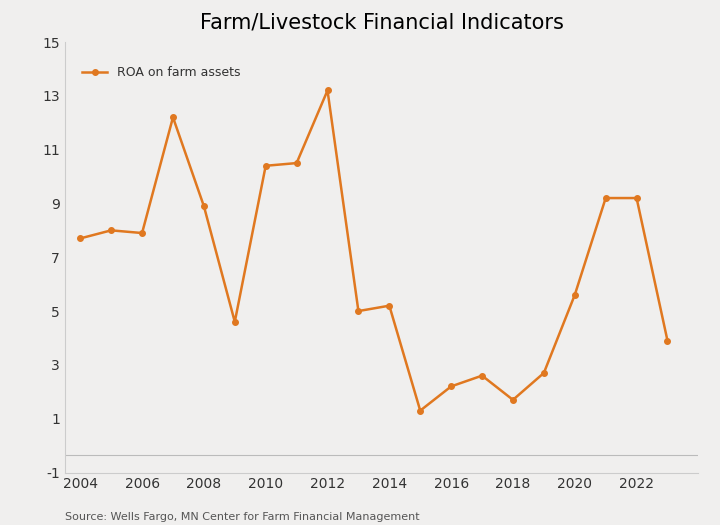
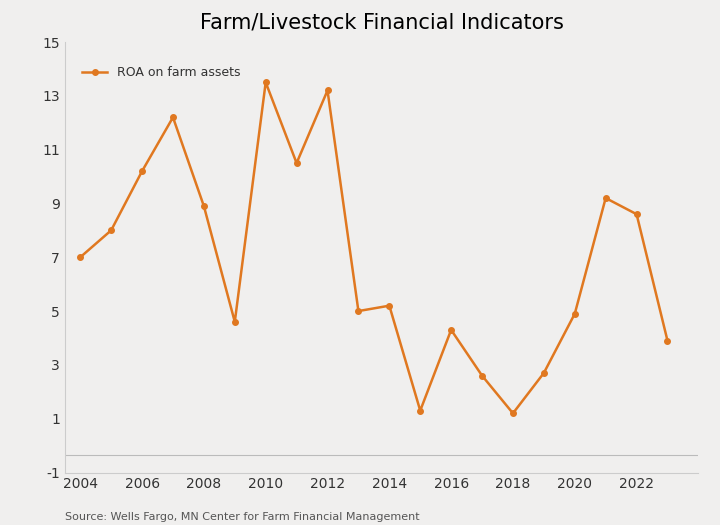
2004: 7.7 -> 7.0
2006: 7.9 -> 10.2
2010: 10.4 -> 13.5
2016: 2.2 -> 4.3
2018: 1.7 -> 1.2
2020: 5.6 -> 4.9
2022: 9.2 -> 8.6
